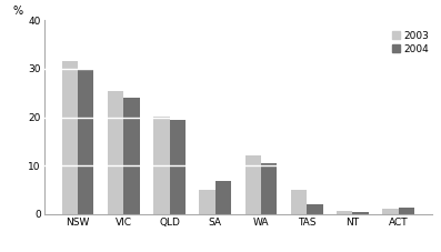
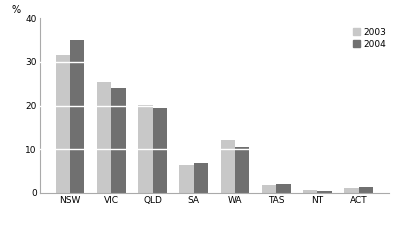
2004/NSW: 30.0 -> 35.0
2003/SA: 5.0 -> 6.5
2003/TAS: 5.0 -> 1.8
